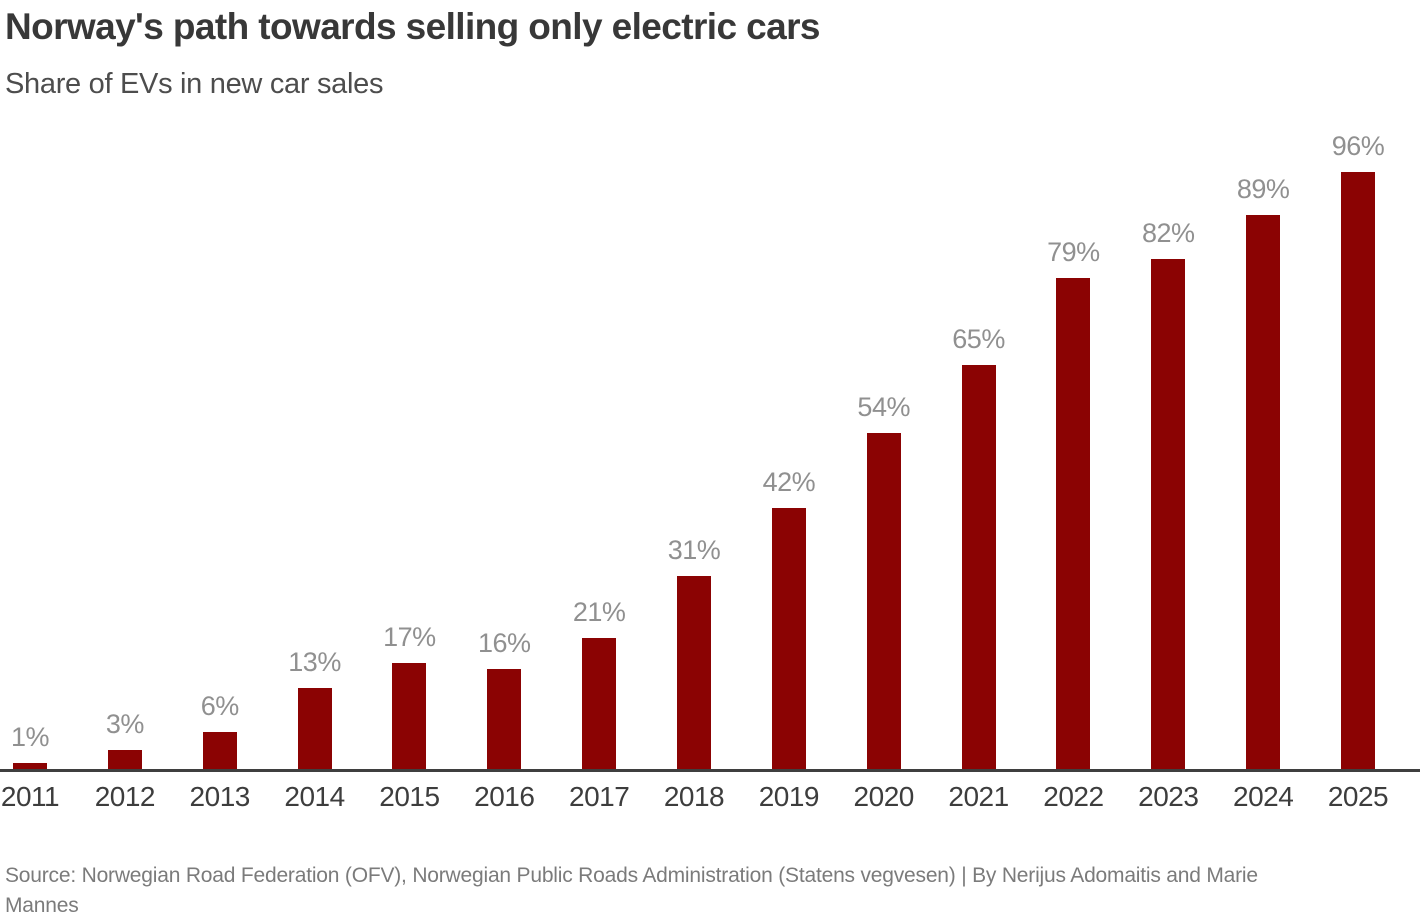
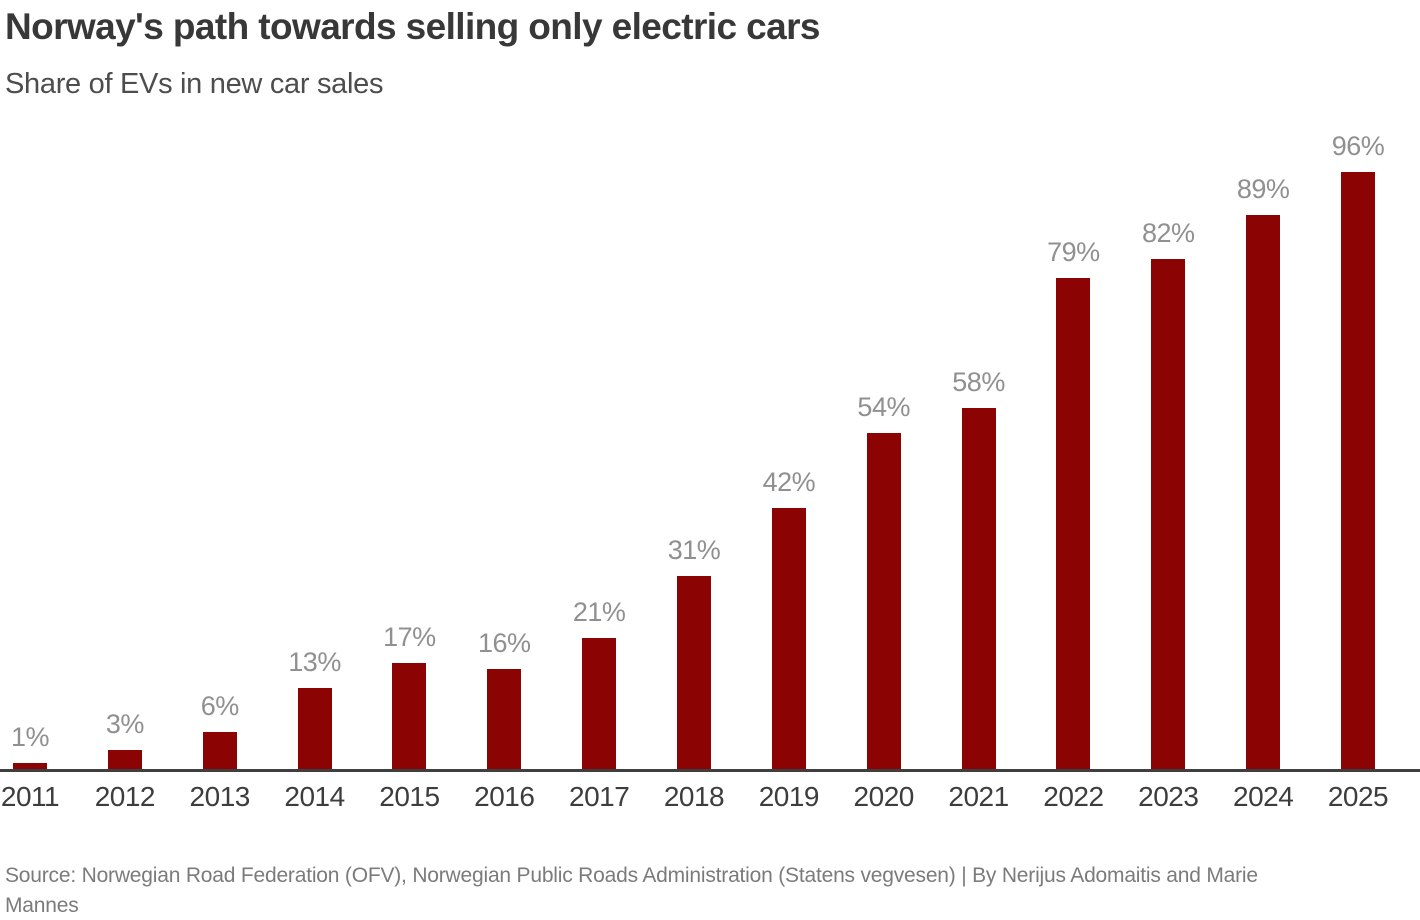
2021: 65% -> 58%
